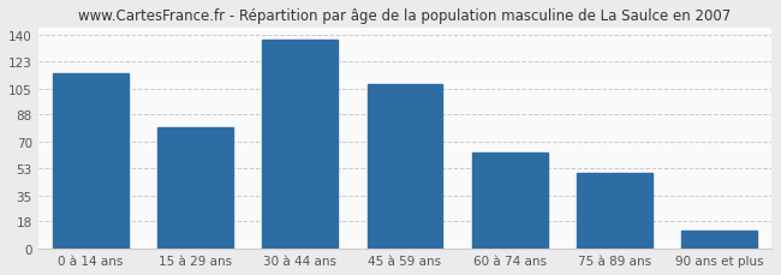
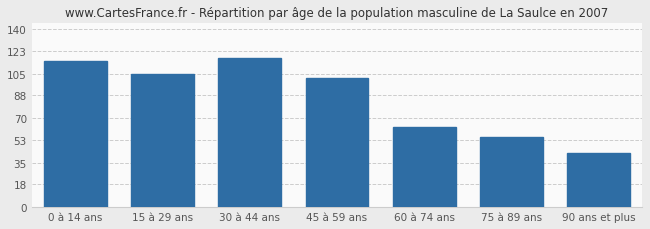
15 à 29 ans: 80 -> 105
30 à 44 ans: 137 -> 117
45 à 59 ans: 108 -> 102
75 à 89 ans: 50 -> 55
90 ans et plus: 12 -> 43
